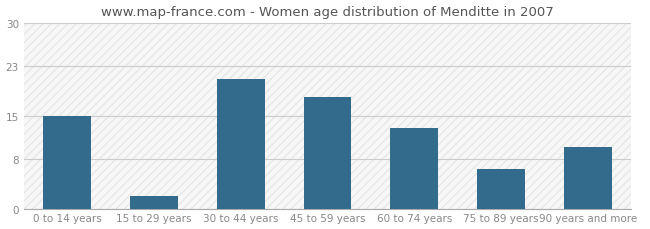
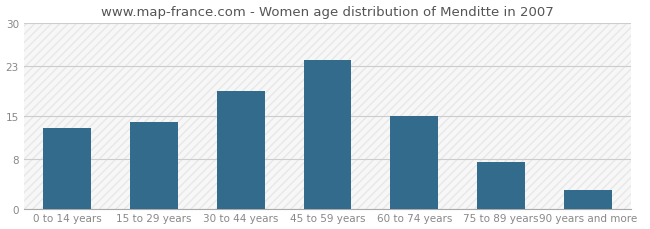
0 to 14 years: 15.0 -> 13.0
15 to 29 years: 2.0 -> 14.0
30 to 44 years: 21.0 -> 19.0
45 to 59 years: 18.0 -> 24.0
60 to 74 years: 13.0 -> 15.0
75 to 89 years: 6.4 -> 7.5
90 years and more: 10.0 -> 3.0
